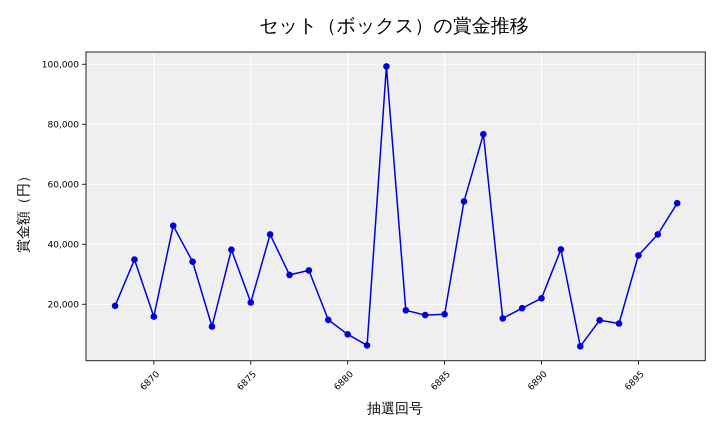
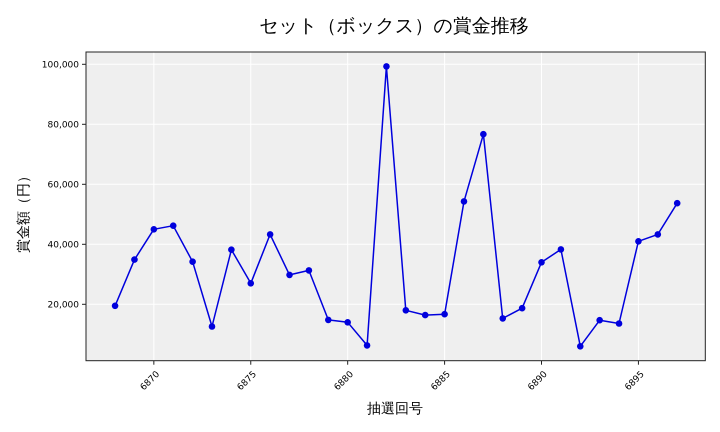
6870: 16000 -> 45000
6875: 21000 -> 27000
6880: 10000 -> 14000
6890: 22000 -> 34000
6895: 36000 -> 41000
